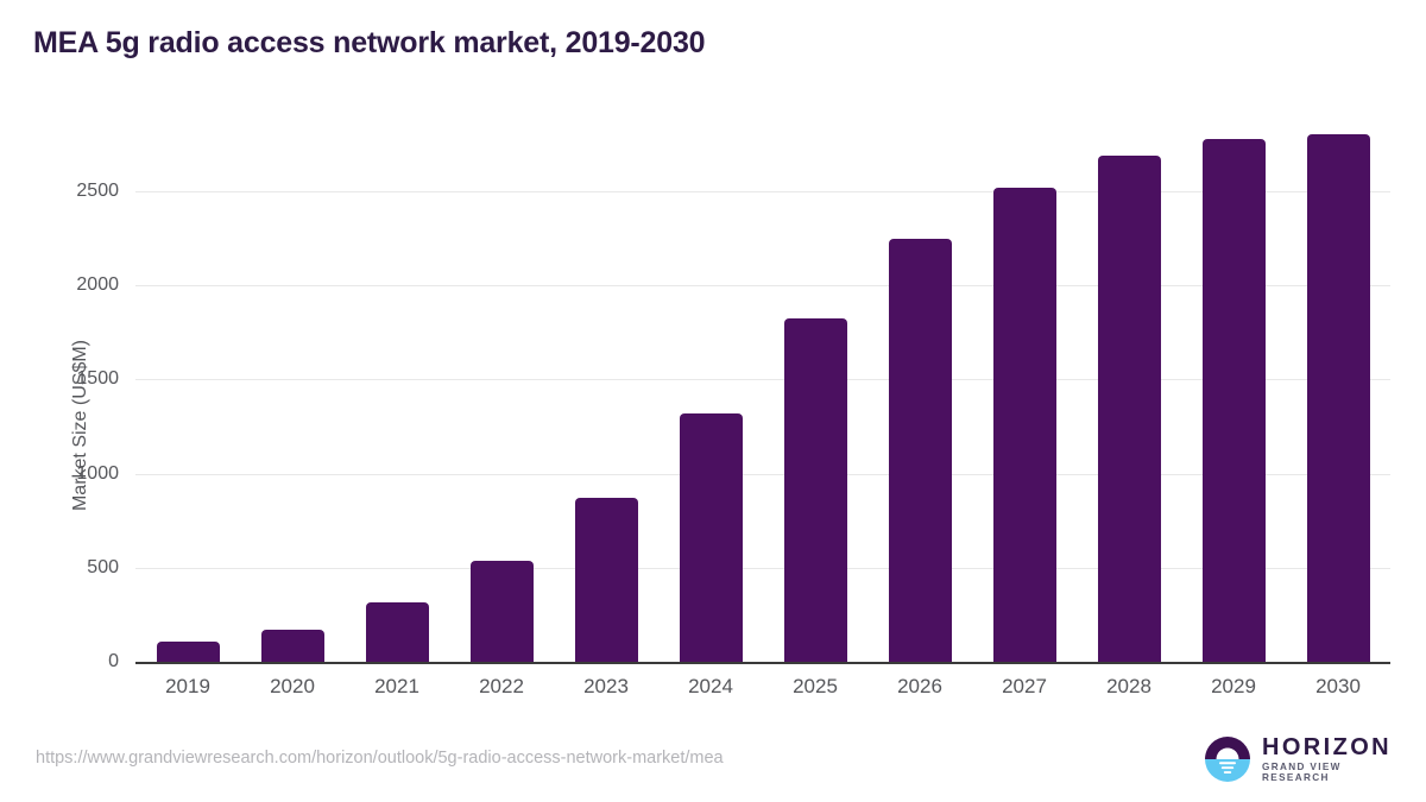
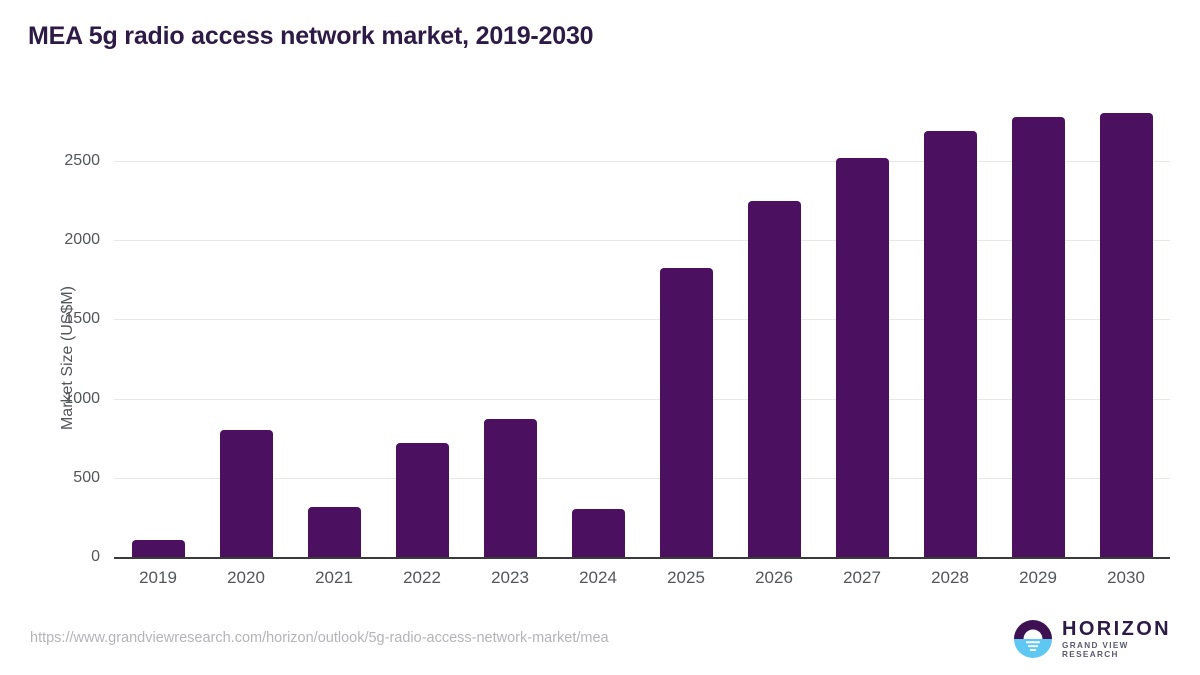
2020: 170 -> 800
2022: 540 -> 720
2024: 1320 -> 300
